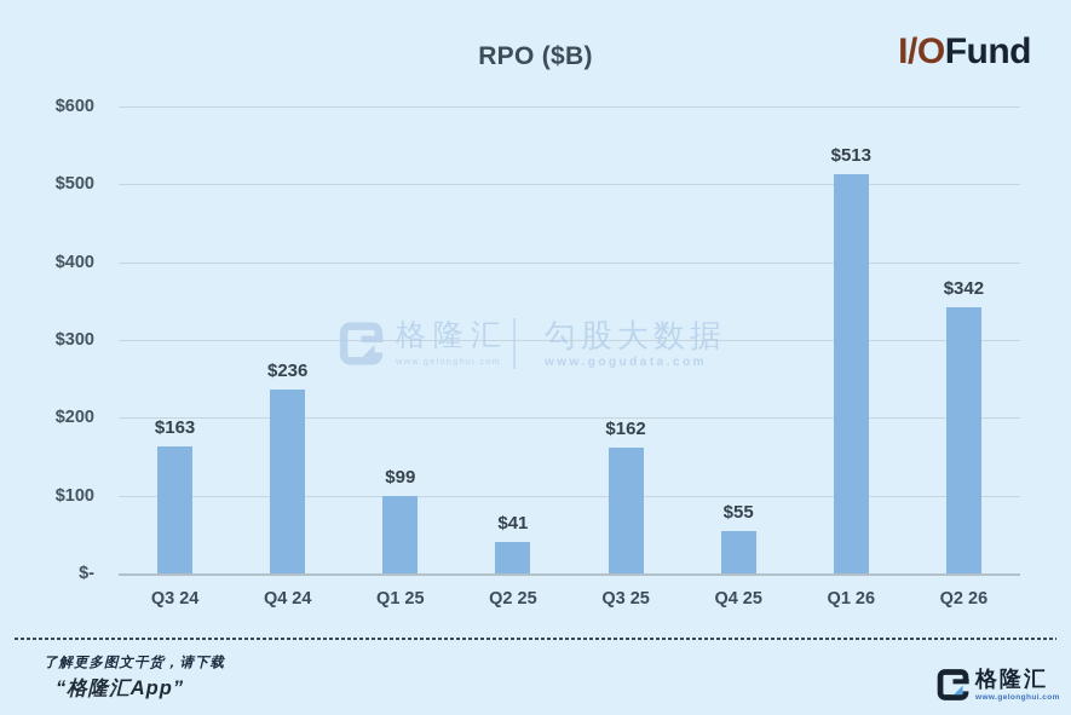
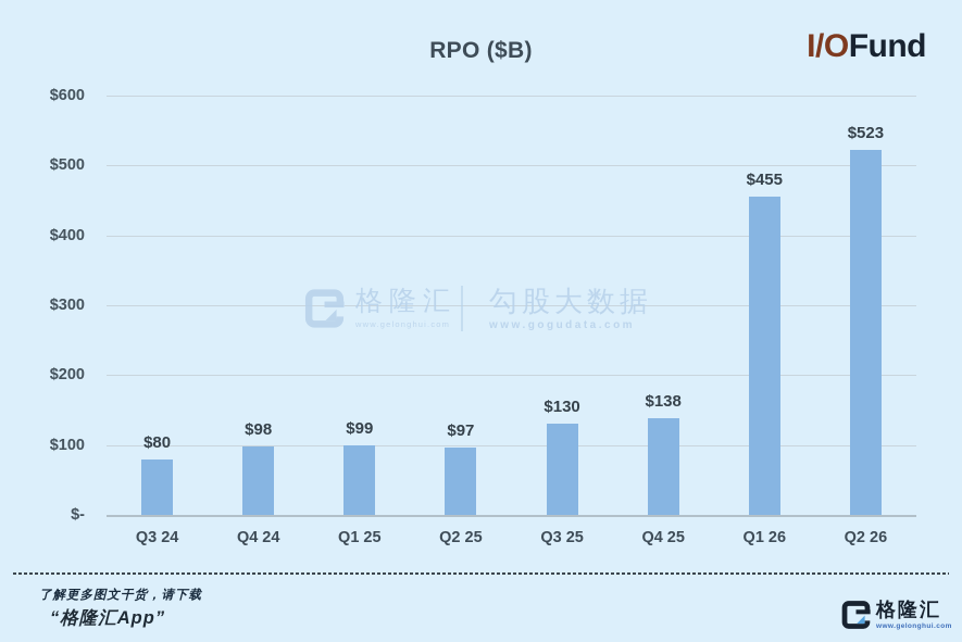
Q3 24: $163 -> $80
Q4 24: $236 -> $98
Q2 25: $41 -> $97
Q3 25: $162 -> $130
Q4 25: $55 -> $138
Q1 26: $513 -> $455
Q2 26: $342 -> $523
